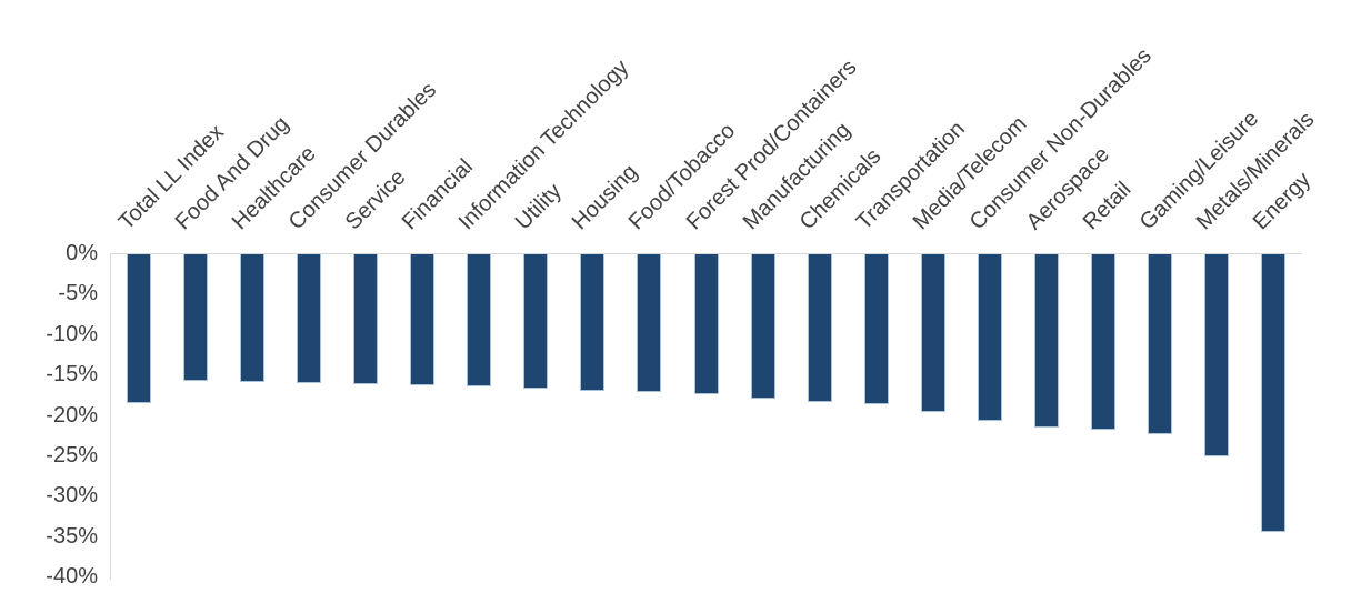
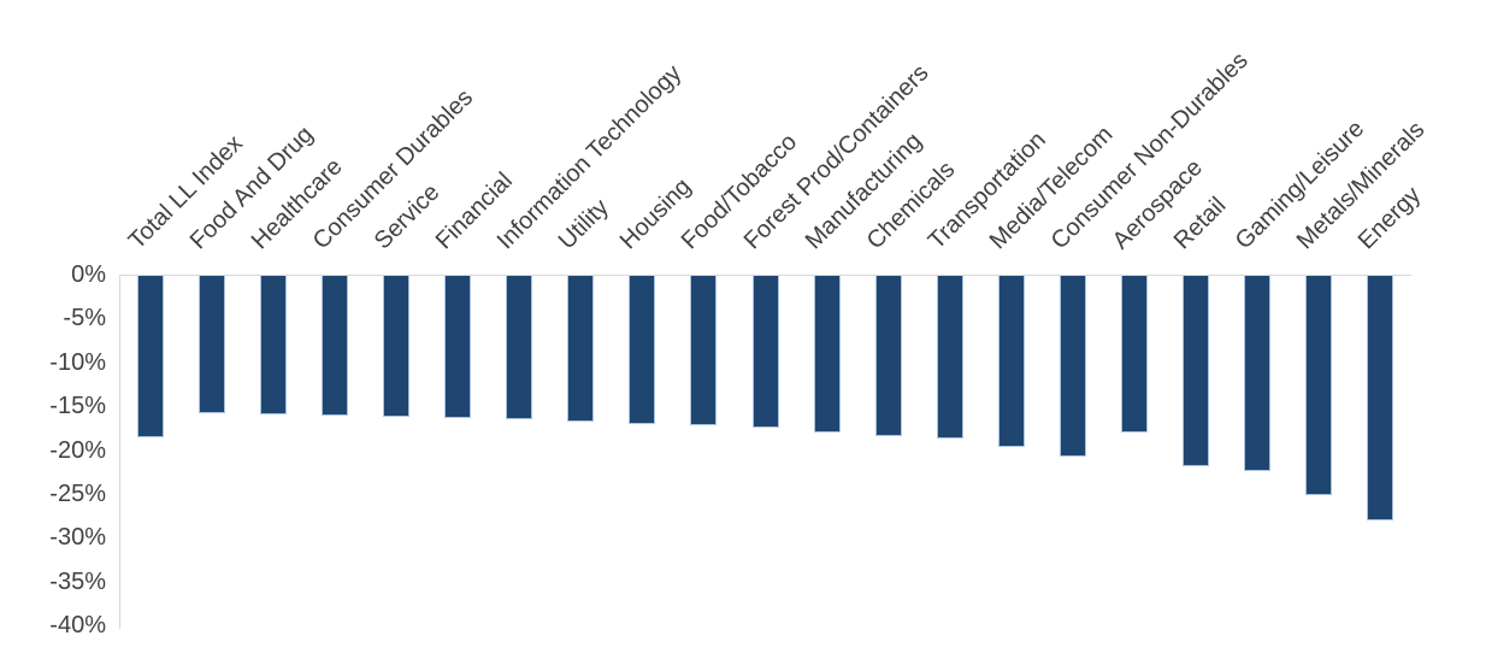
Aerospace: -22% -> -18%
Energy: -34% -> -28%
